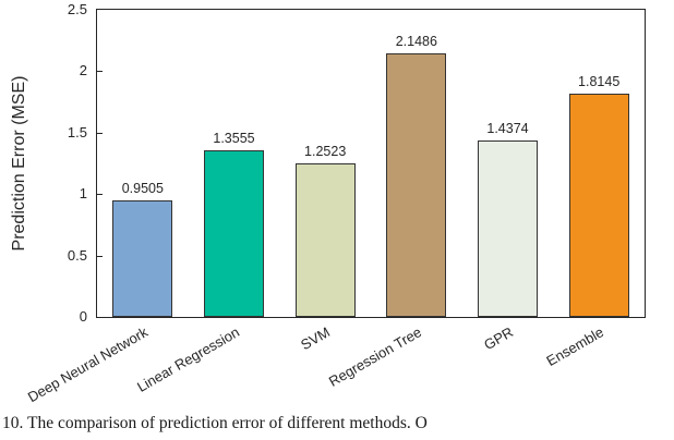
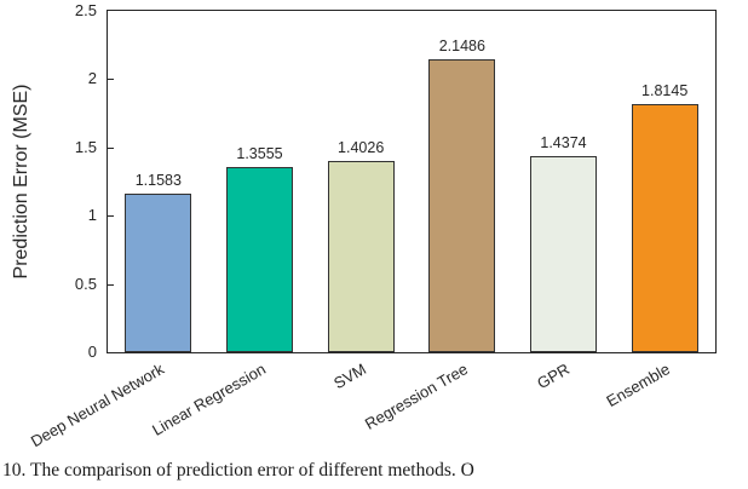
Deep Neural Network: 0.9505 -> 1.1583
SVM: 1.2523 -> 1.4026
